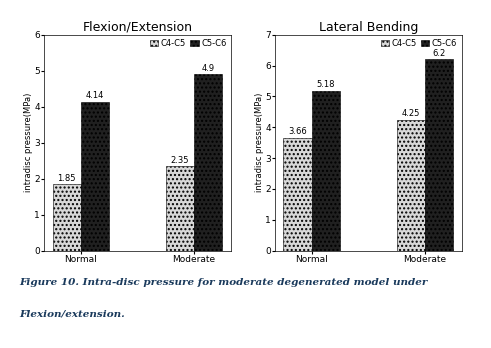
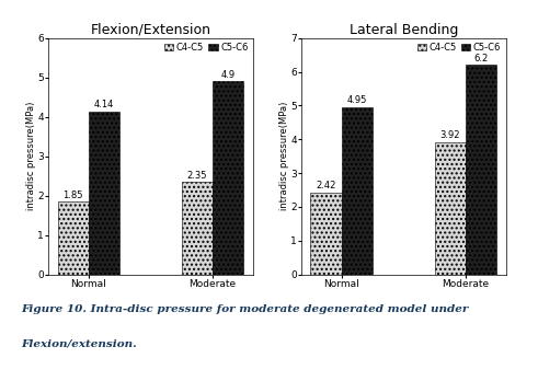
Lateral Bending/C4-C5/Normal: 3.66 -> 2.42
Lateral Bending/C5-C6/Normal: 5.18 -> 4.95
Lateral Bending/C4-C5/Moderate: 4.25 -> 3.92
